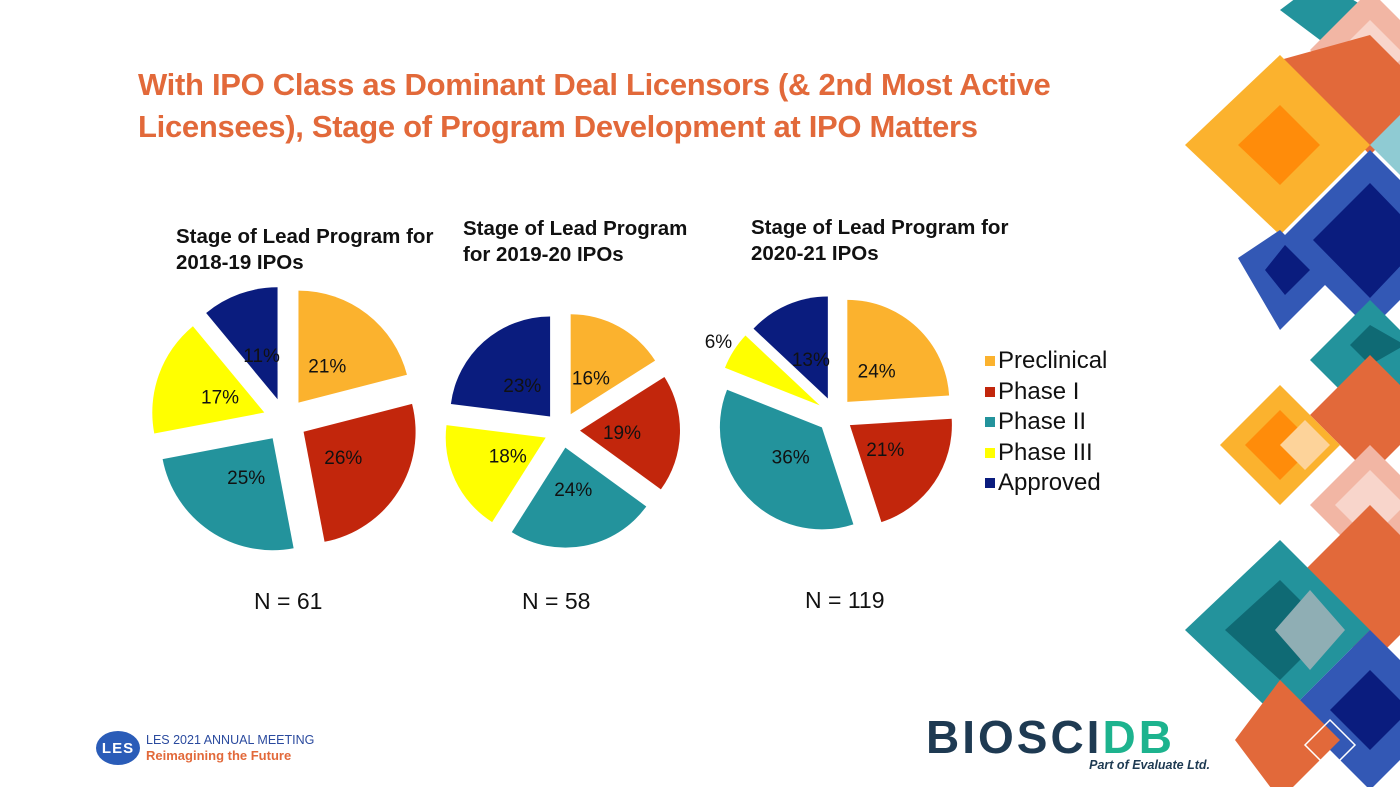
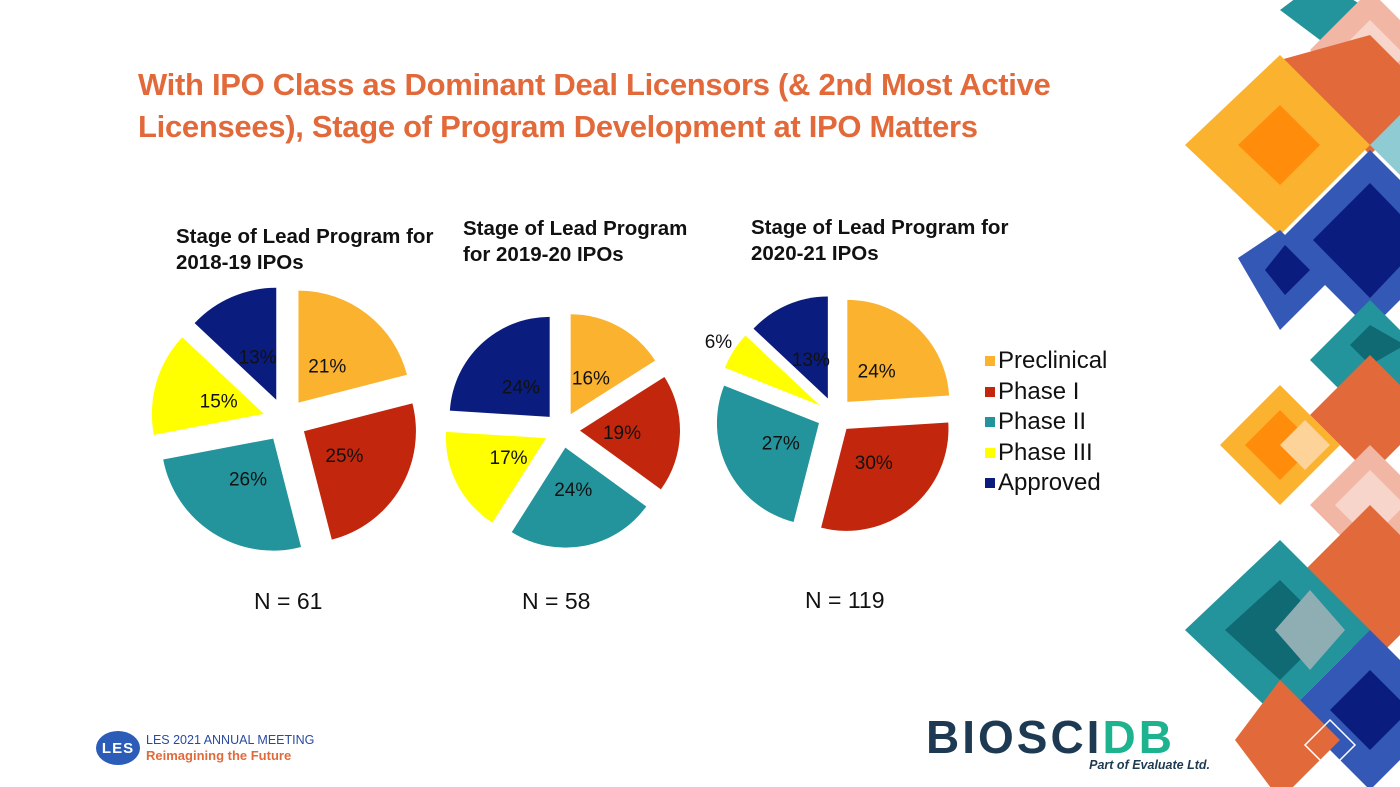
Stage of Lead Program for 2018-19 IPOs/Phase I: 26% -> 25%
Stage of Lead Program for 2018-19 IPOs/Phase II: 25% -> 26%
Stage of Lead Program for 2018-19 IPOs/Phase III: 17% -> 15%
Stage of Lead Program for 2018-19 IPOs/Approved: 11% -> 13%
Stage of Lead Program for 2019-20 IPOs/Phase III: 18% -> 17%
Stage of Lead Program for 2019-20 IPOs/Approved: 23% -> 24%
Stage of Lead Program for 2020-21 IPOs/Phase I: 21% -> 30%
Stage of Lead Program for 2020-21 IPOs/Phase II: 36% -> 27%
